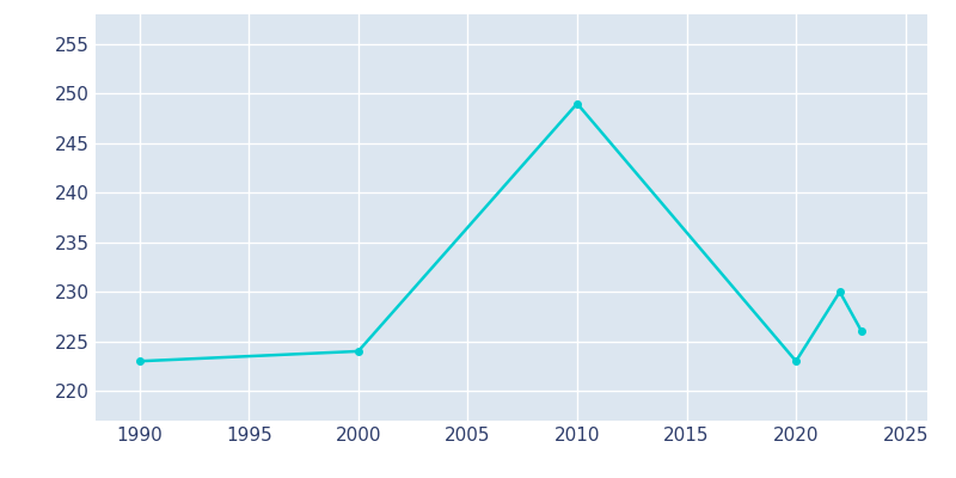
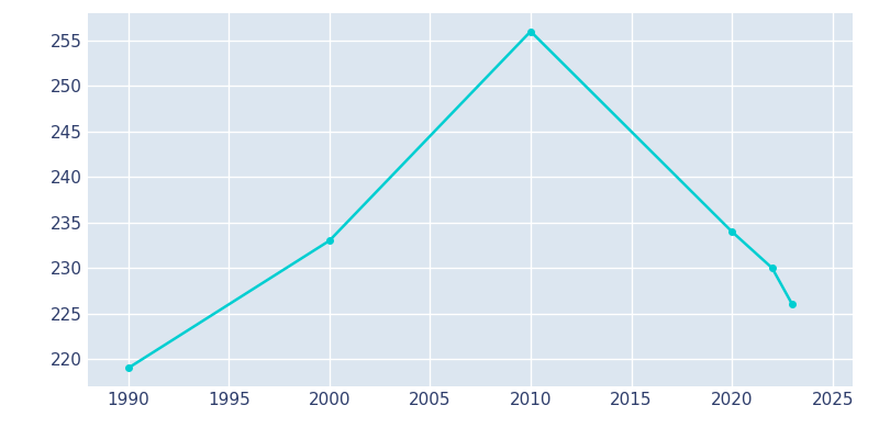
1990: 223 -> 219
2000: 224 -> 233
2010: 249 -> 256
2020: 223 -> 234
